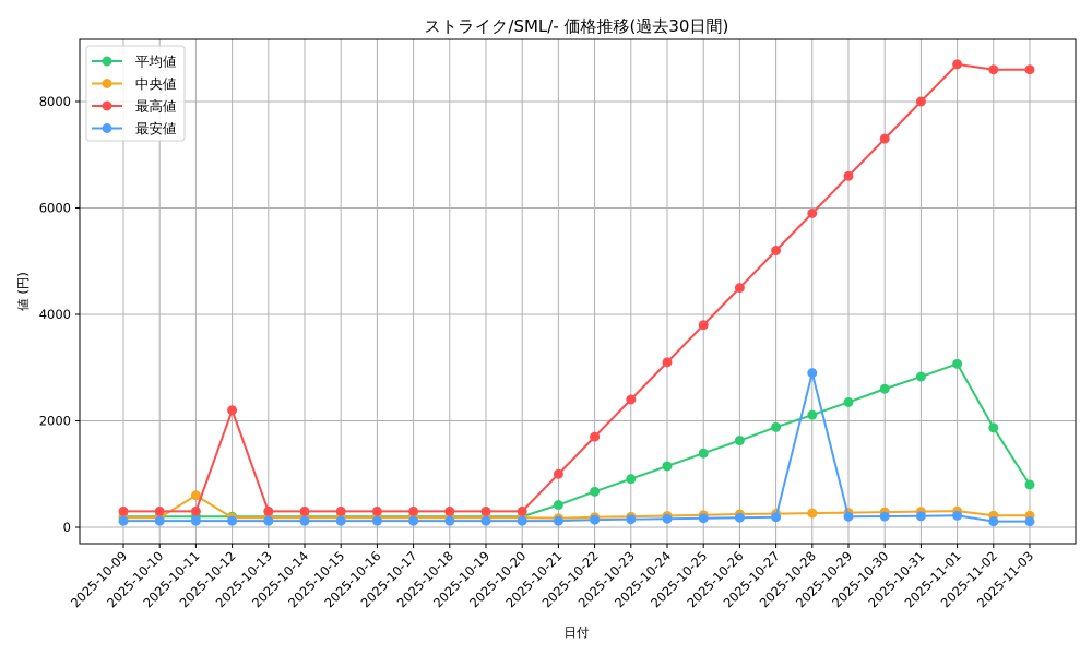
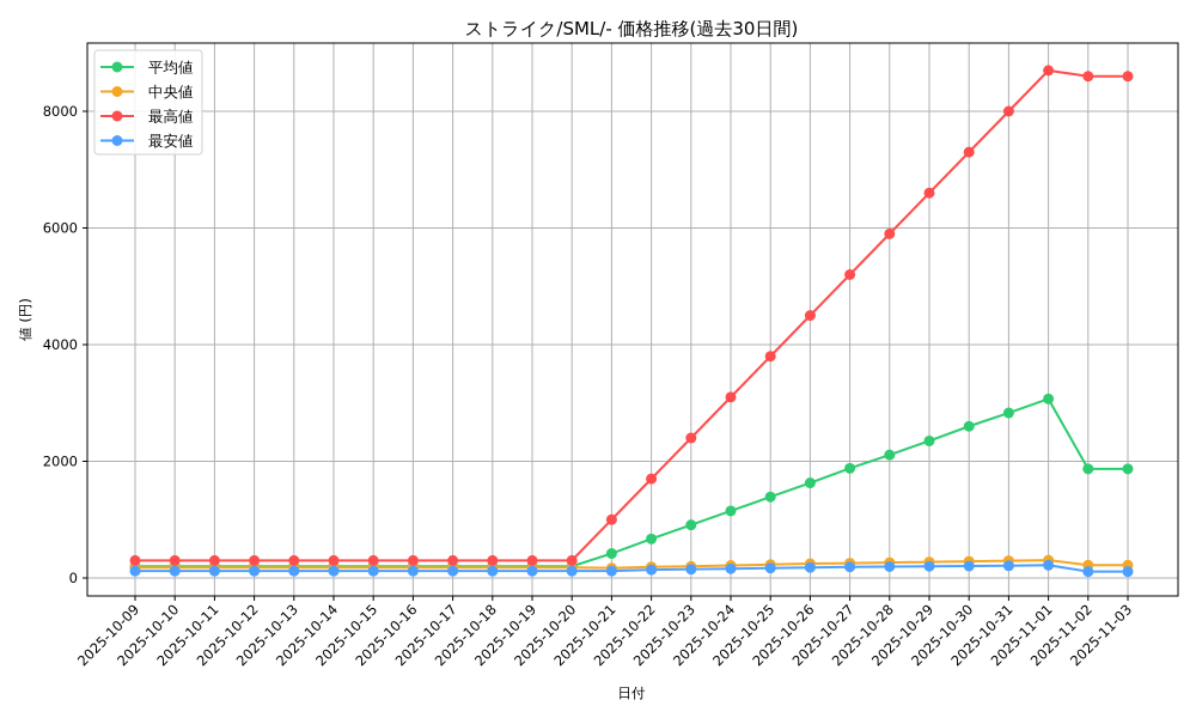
中央値/2025-10-11: 600 -> 200
最高値/2025-10-12: 2200 -> 300
最安値/2025-10-28: 2900 -> 200
平均値/2025-11-03: 800 -> 1900
